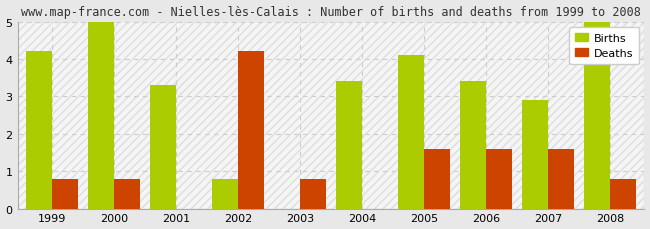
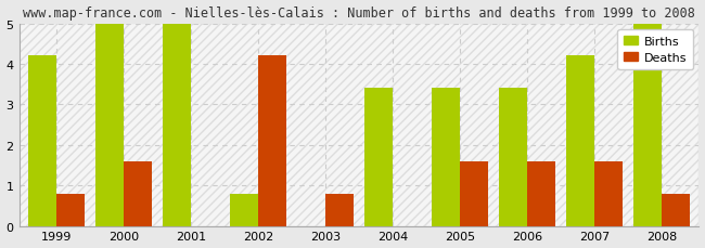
Deaths/2000: 0.8 -> 1.6
Births/2001: 3.3 -> 5.0
Births/2005: 4.1 -> 3.4
Births/2007: 2.9 -> 4.2
